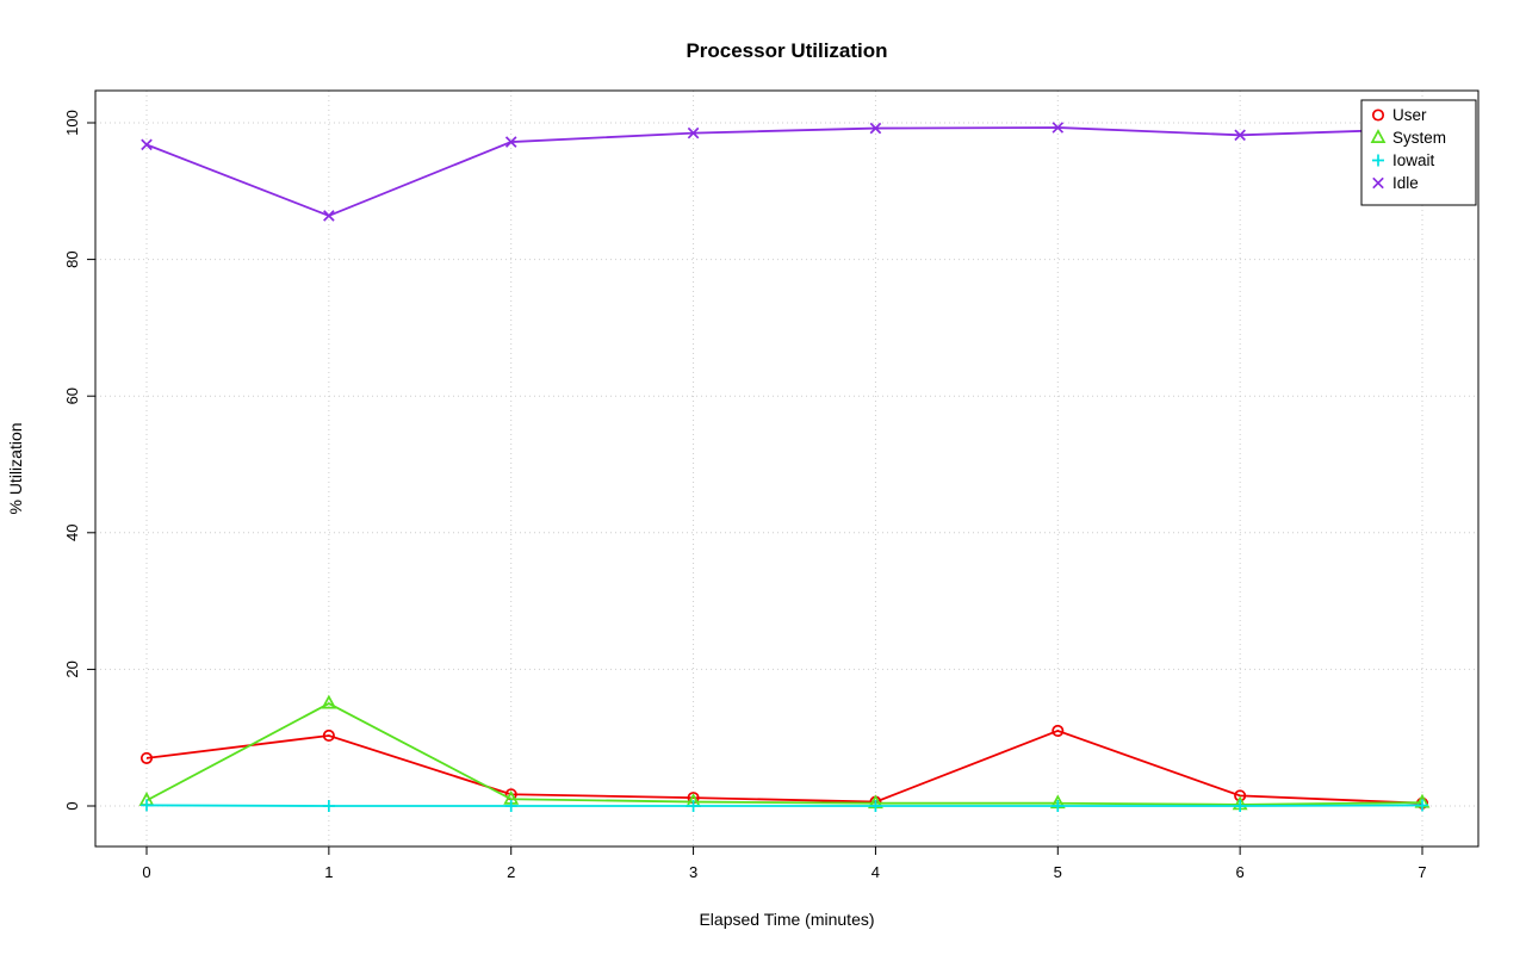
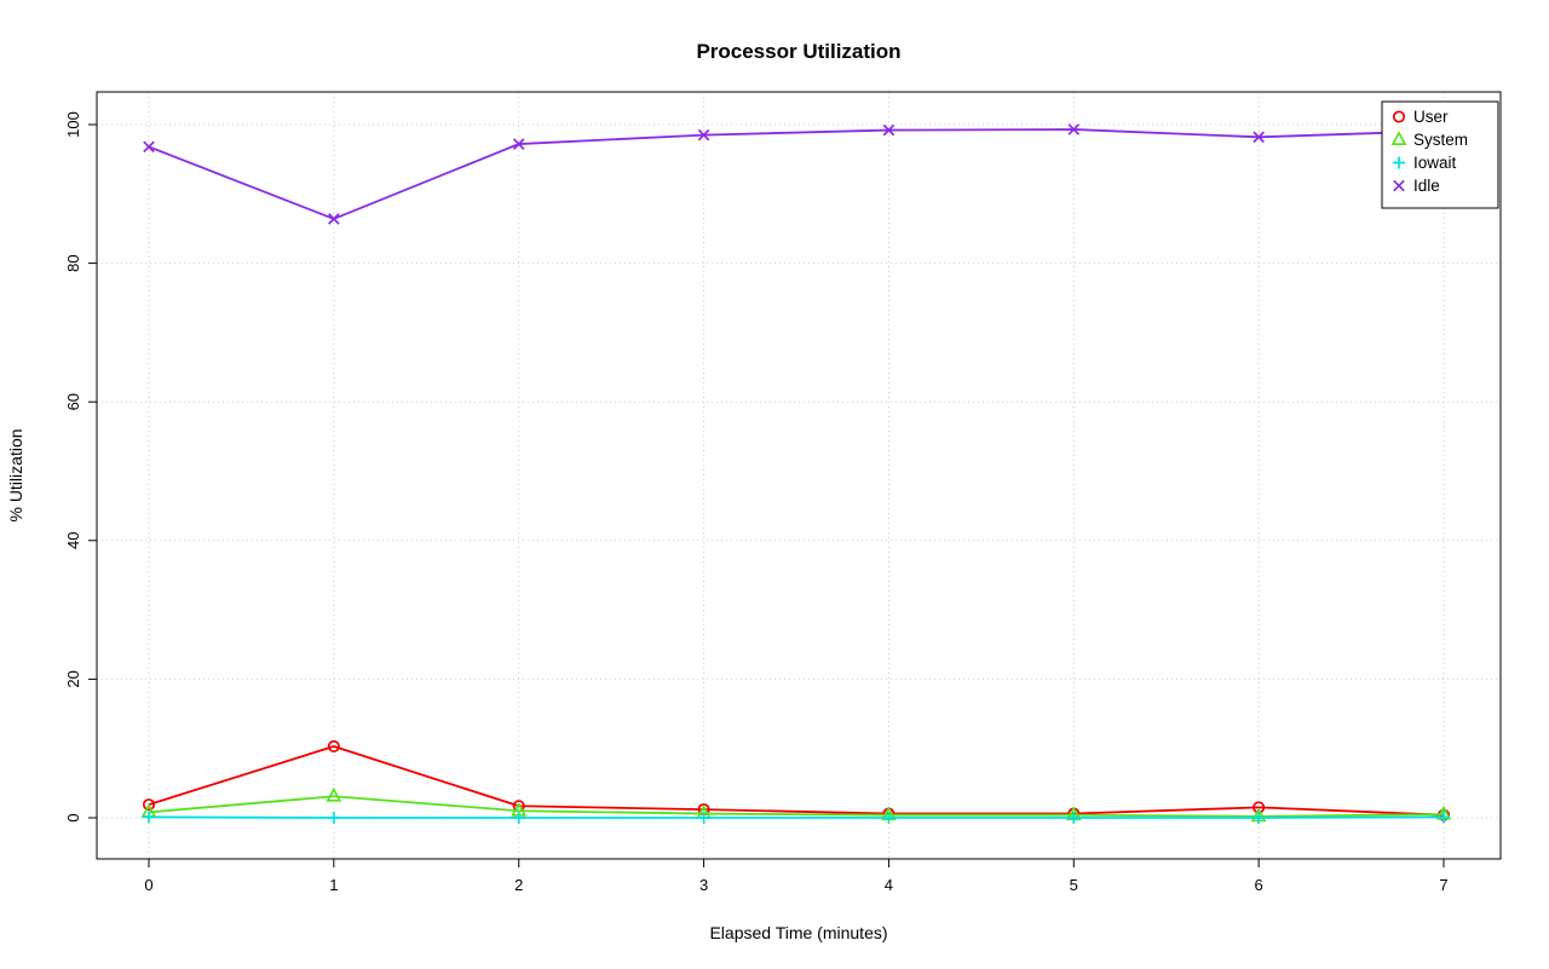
User/0: 7 -> 2
System/1: 15 -> 3
User/5: 11 -> 1
